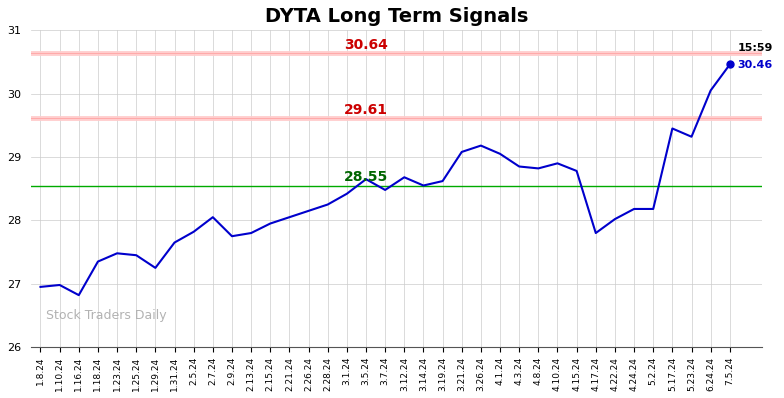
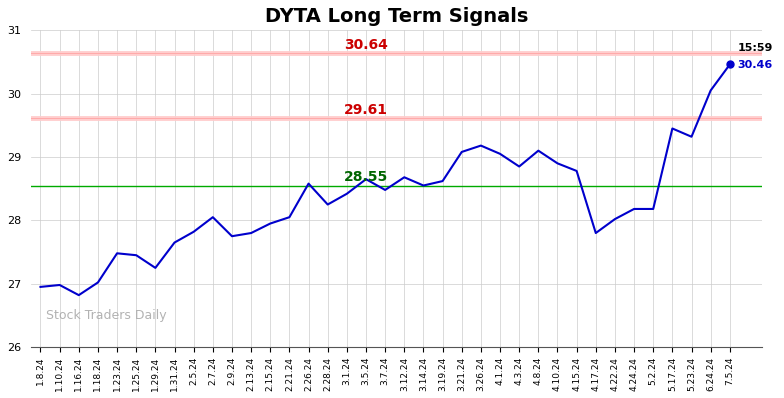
1.18.24: 27.35 -> 27.02
2.26.24: 28.15 -> 28.58
4.8.24: 28.82 -> 29.10
